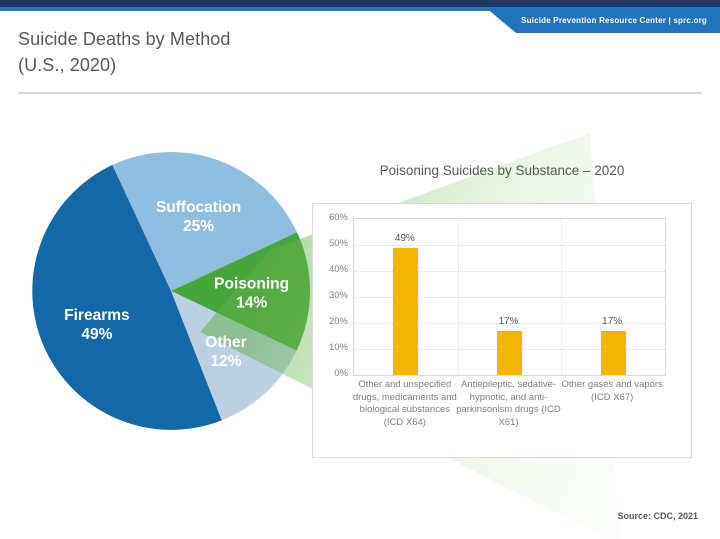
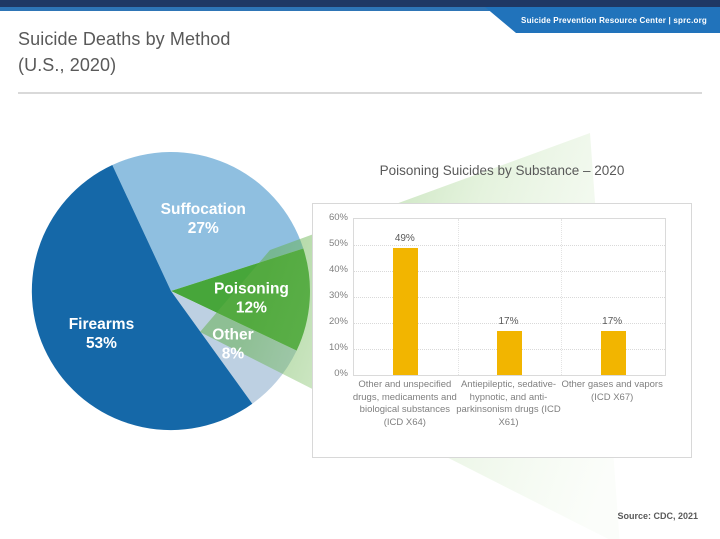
Suicide Deaths by Method (U.S., 2020)/Suffocation: 25% -> 27%
Suicide Deaths by Method (U.S., 2020)/Poisoning: 14% -> 12%
Suicide Deaths by Method (U.S., 2020)/Other: 12% -> 8%
Suicide Deaths by Method (U.S., 2020)/Firearms: 49% -> 53%
